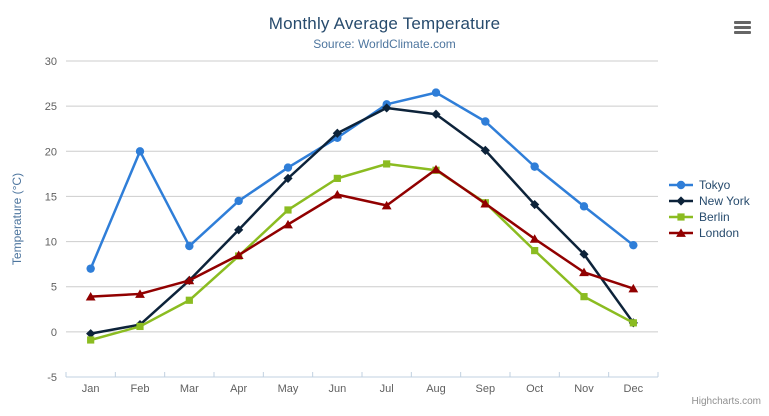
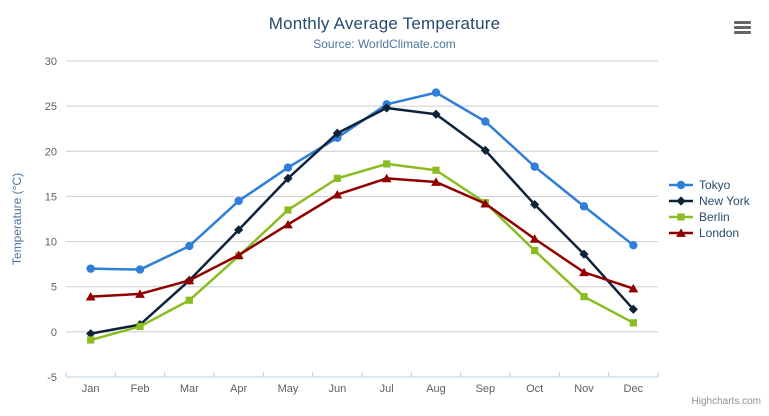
Tokyo/Feb: 20 -> 7
London/Jul: 14 -> 17
London/Aug: 18 -> 17
New York/Dec: 1 -> 2
